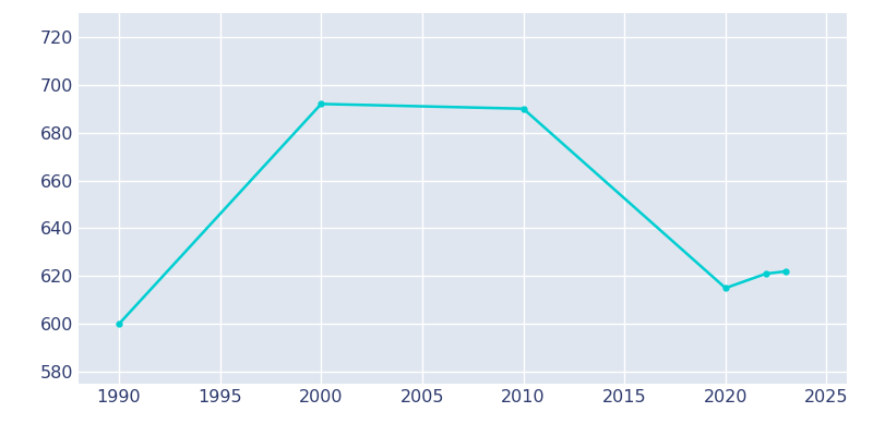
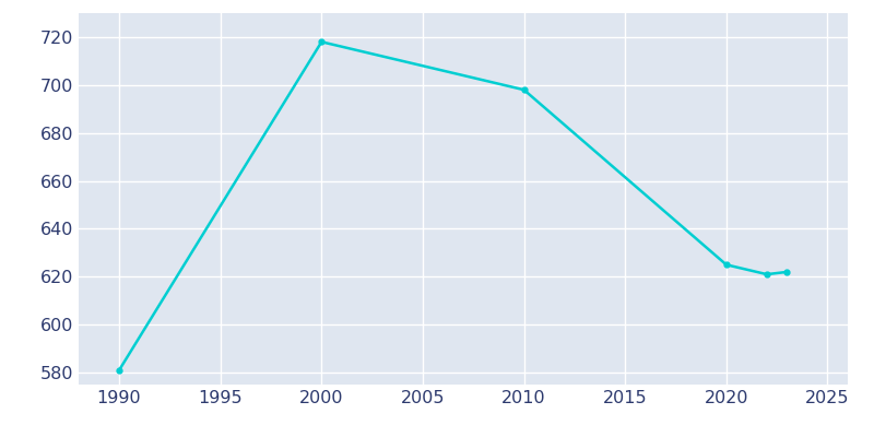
1990: 600 -> 581
2000: 692 -> 718
2010: 690 -> 698
2020: 615 -> 625
